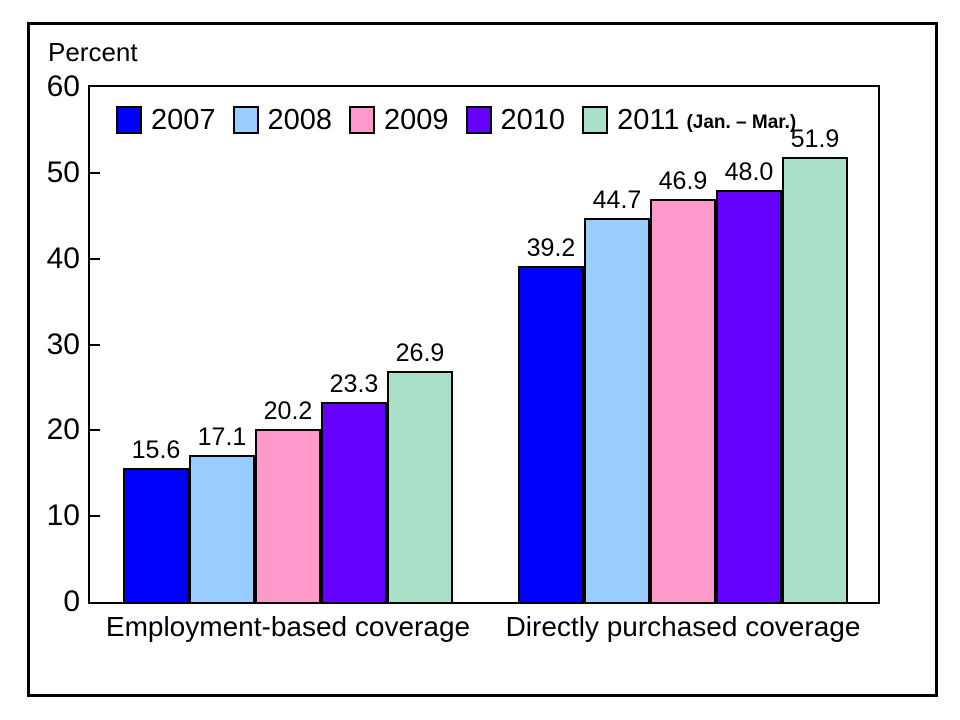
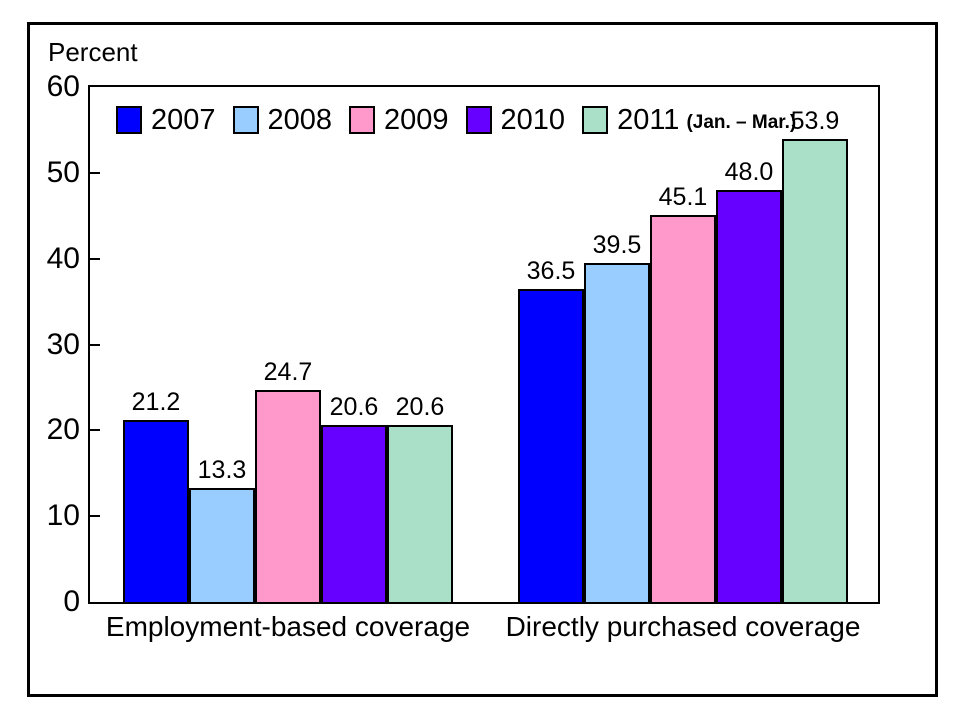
2007/Employment-based coverage: 15.6 -> 21.2
2008/Employment-based coverage: 17.1 -> 13.3
2009/Employment-based coverage: 20.2 -> 24.7
2010/Employment-based coverage: 23.3 -> 20.6
2011/Employment-based coverage: 26.9 -> 20.6
2007/Directly purchased coverage: 39.2 -> 36.5
2008/Directly purchased coverage: 44.7 -> 39.5
2009/Directly purchased coverage: 46.9 -> 45.1
2011/Directly purchased coverage: 51.9 -> 53.9
